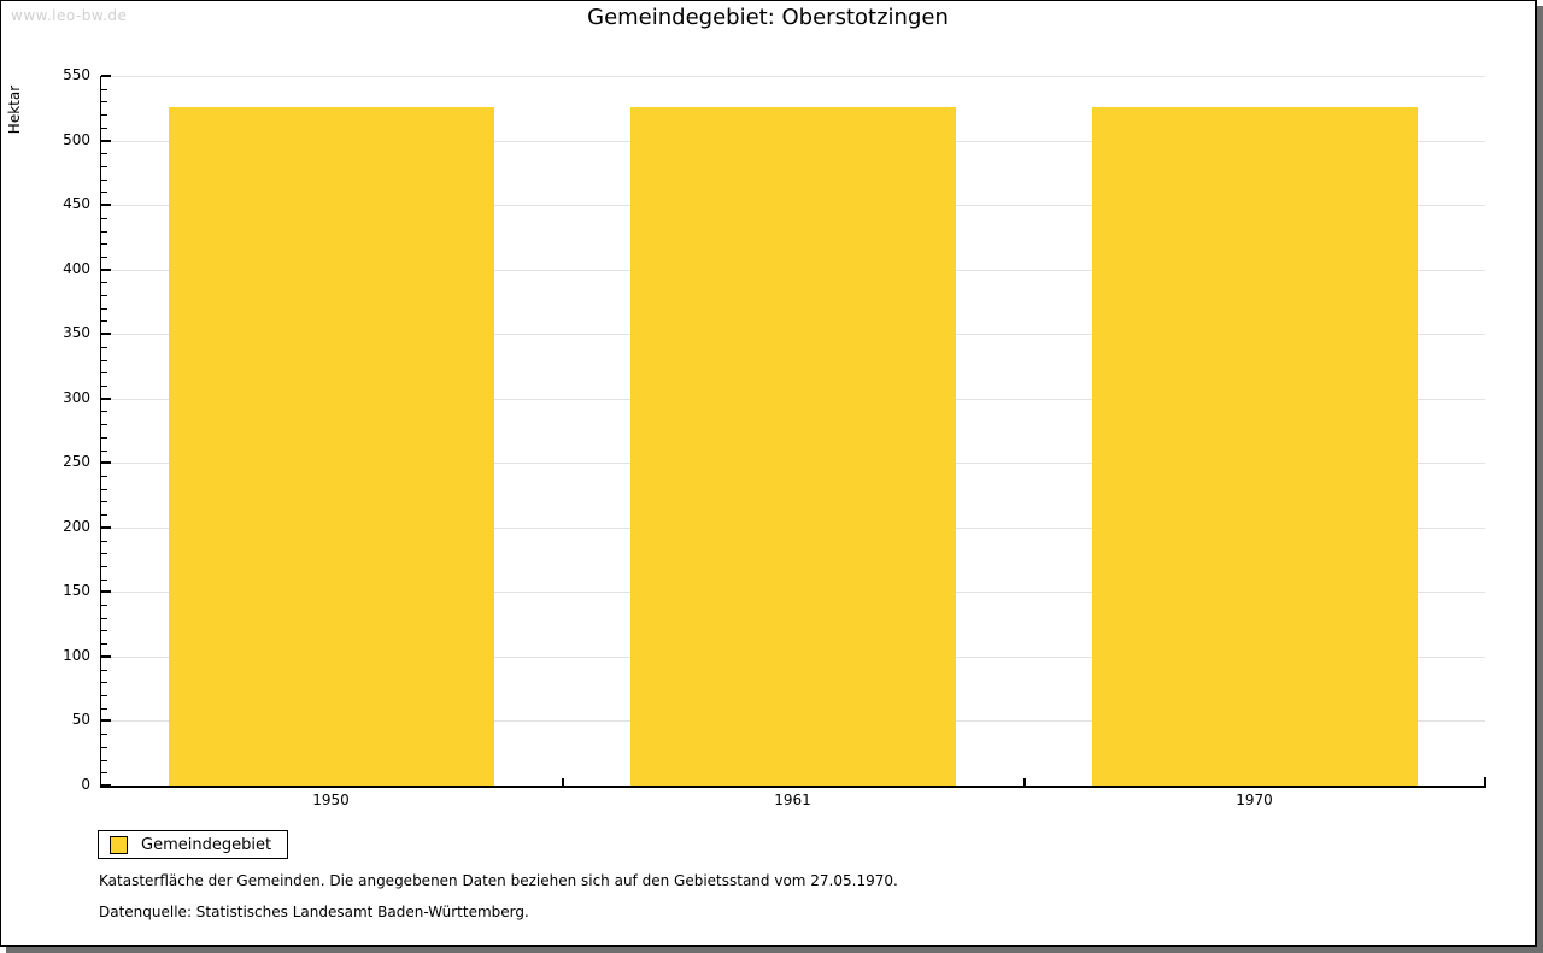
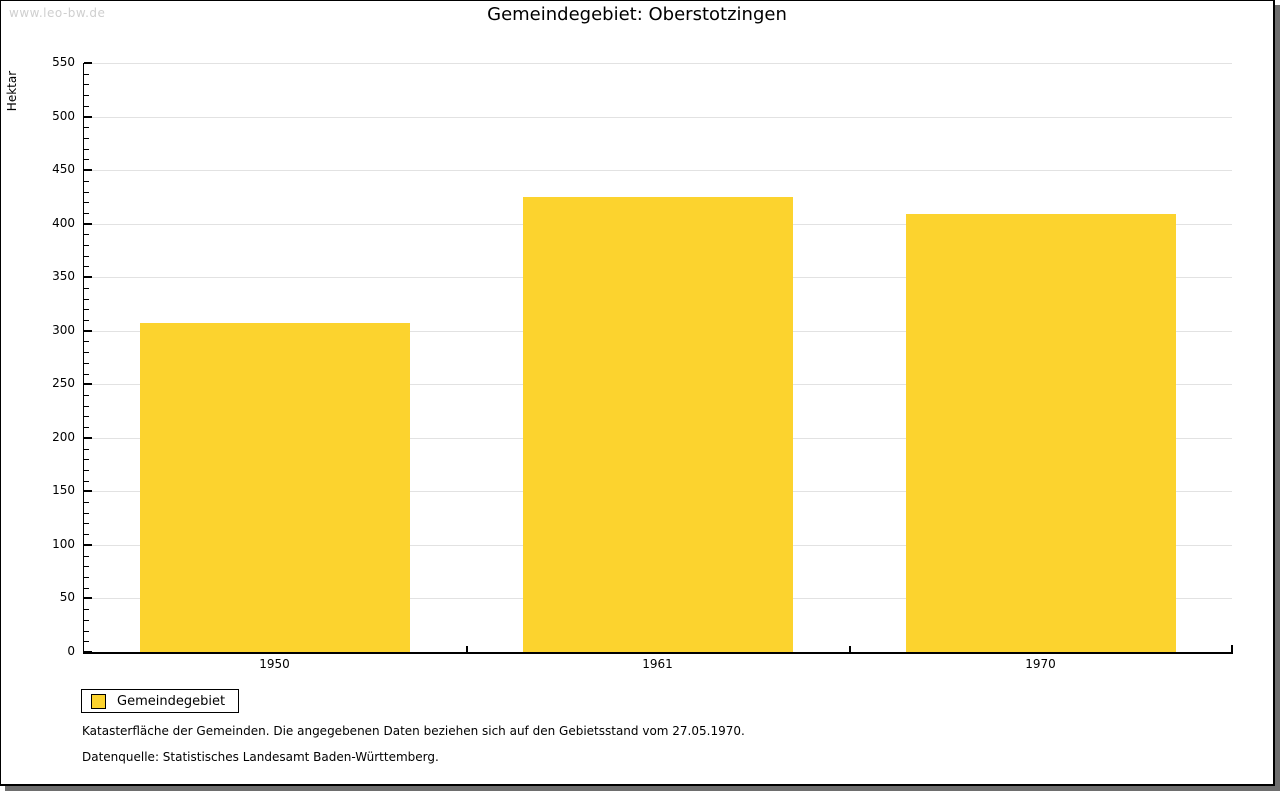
1950: 526 -> 307
1961: 526 -> 425
1970: 526 -> 409
